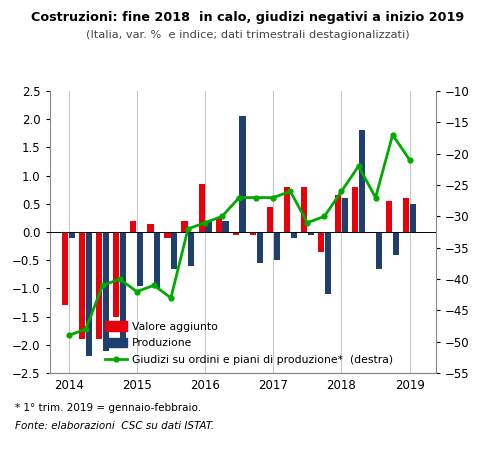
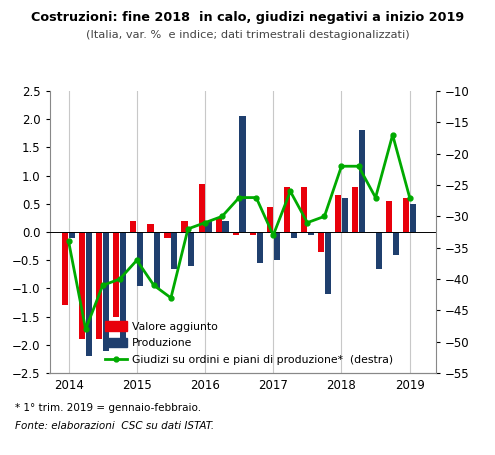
Giudizi su ordini e piani di produzione* (destra)/2014: -49 -> -34
Giudizi su ordini e piani di produzione* (destra)/2015: -42 -> -37
Giudizi su ordini e piani di produzione* (destra)/2017: -27 -> -33
Giudizi su ordini e piani di produzione* (destra)/2018: -26 -> -22
Giudizi su ordini e piani di produzione* (destra)/2019: -21 -> -27
